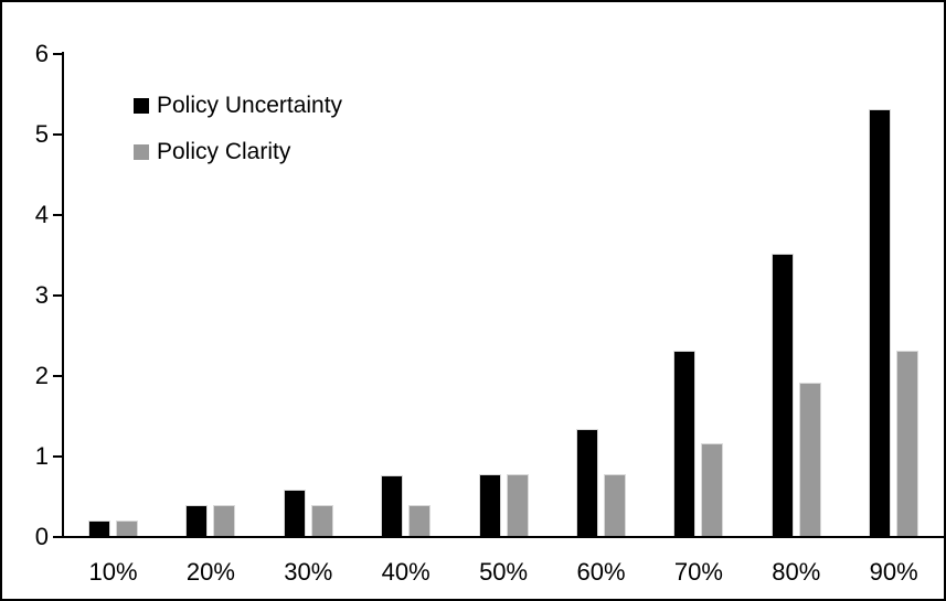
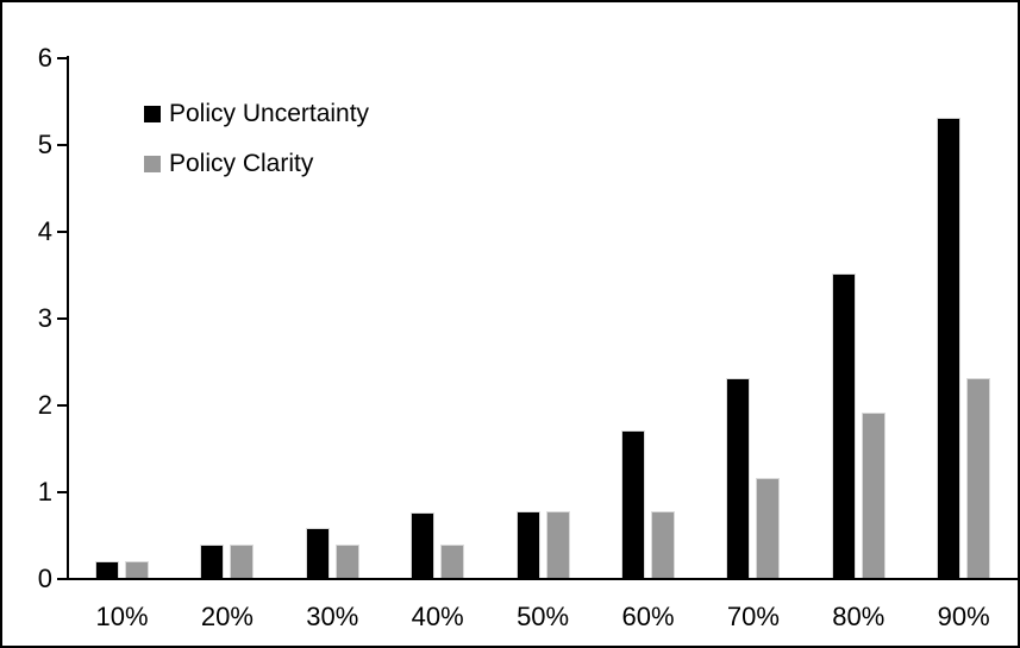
Policy Uncertainty/60%: 1.3 -> 1.7
